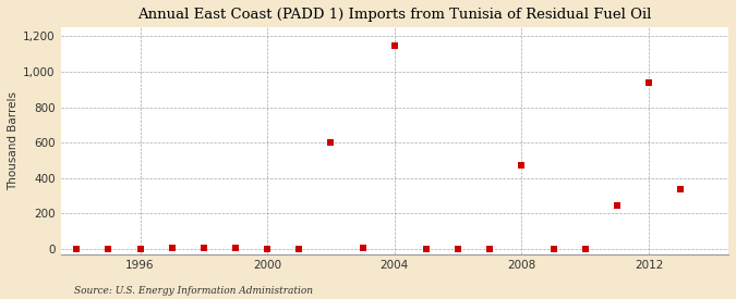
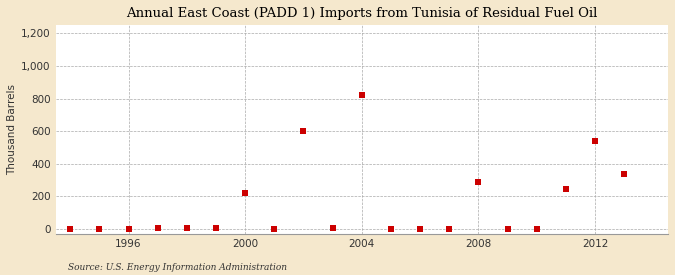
2000: 0 -> 220
2004: 1,150 -> 820
2008: 470 -> 290
2012: 940 -> 540
